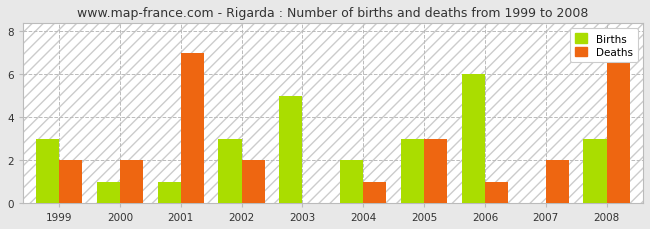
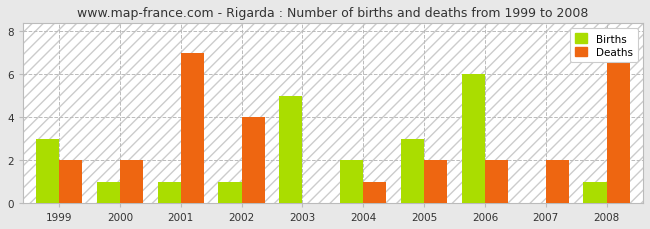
Births/2002: 3 -> 1
Deaths/2002: 2 -> 4
Deaths/2005: 3 -> 2
Deaths/2006: 1 -> 2
Births/2008: 3 -> 1
